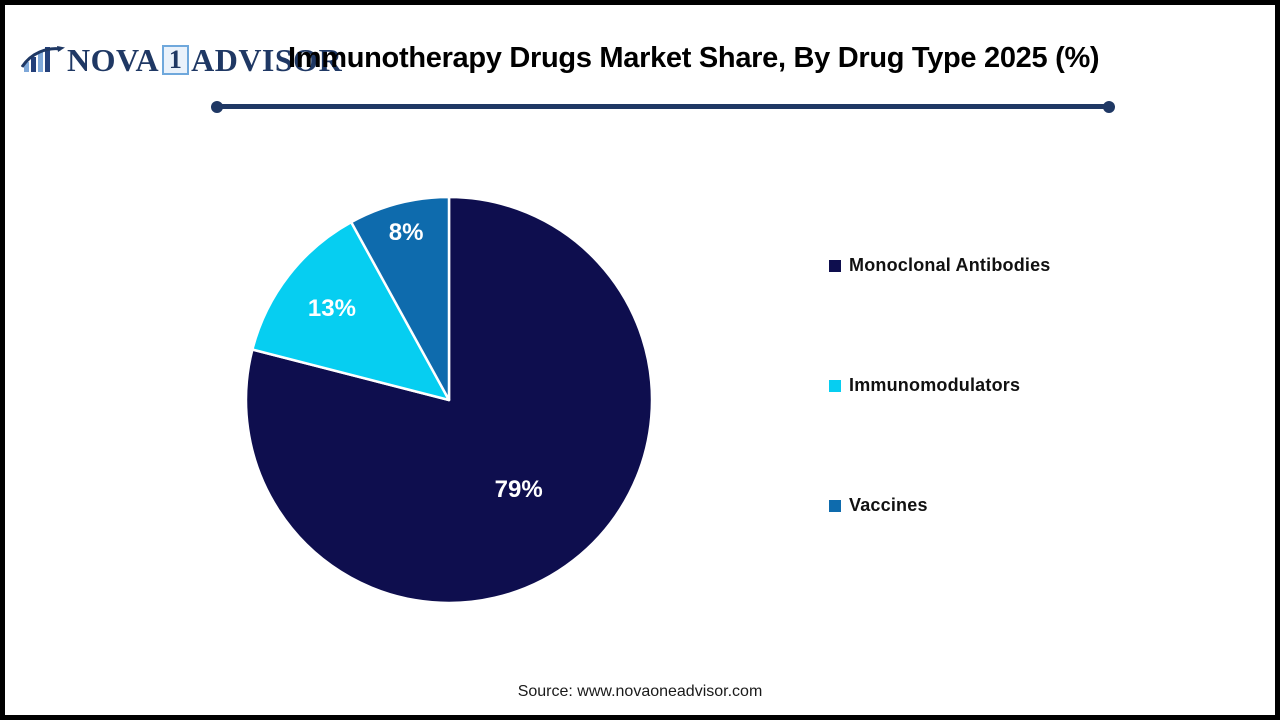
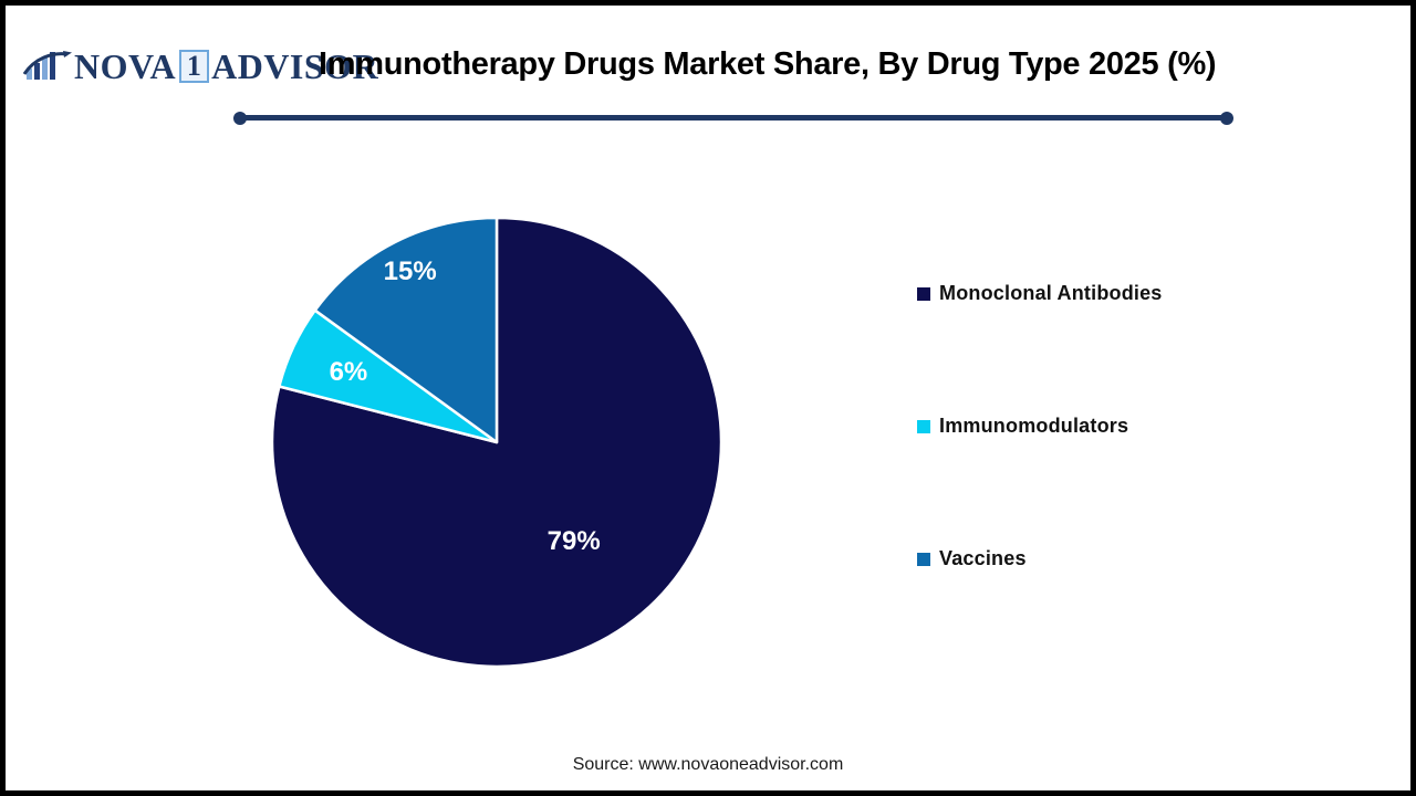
Immunomodulators: 13% -> 6%
Vaccines: 8% -> 15%
